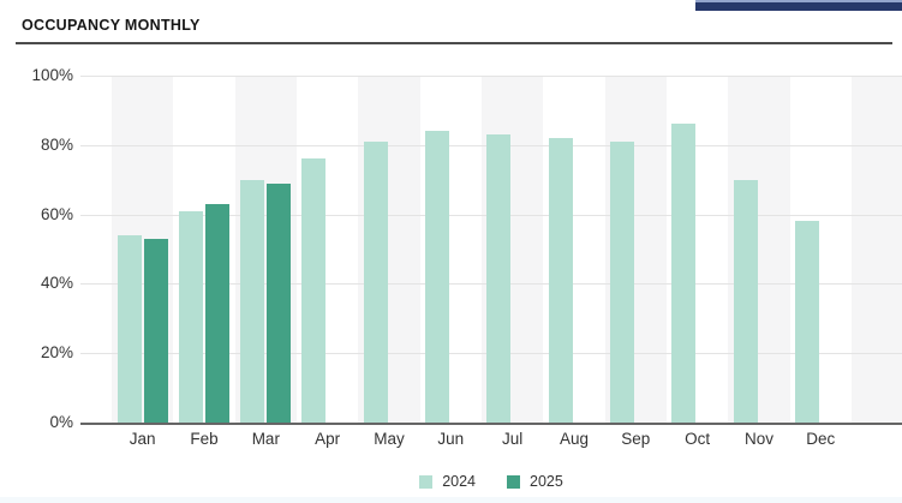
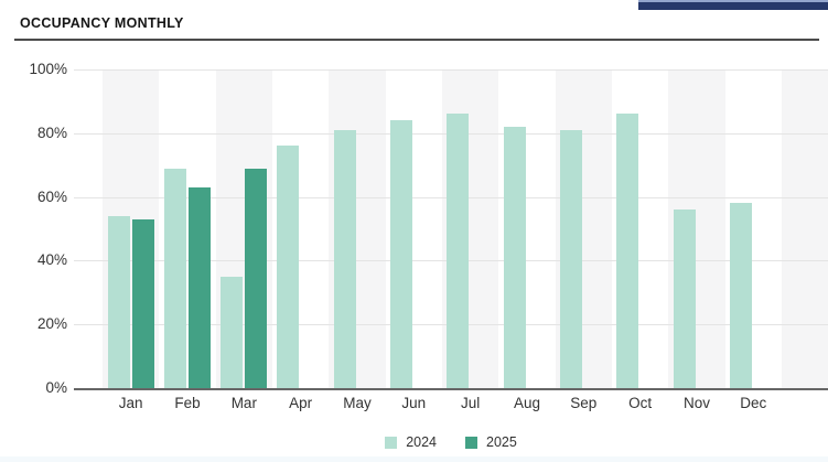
2024/Feb: 61% -> 69%
2024/Mar: 70% -> 35%
2024/Jul: 83% -> 86%
2024/Nov: 70% -> 56%
